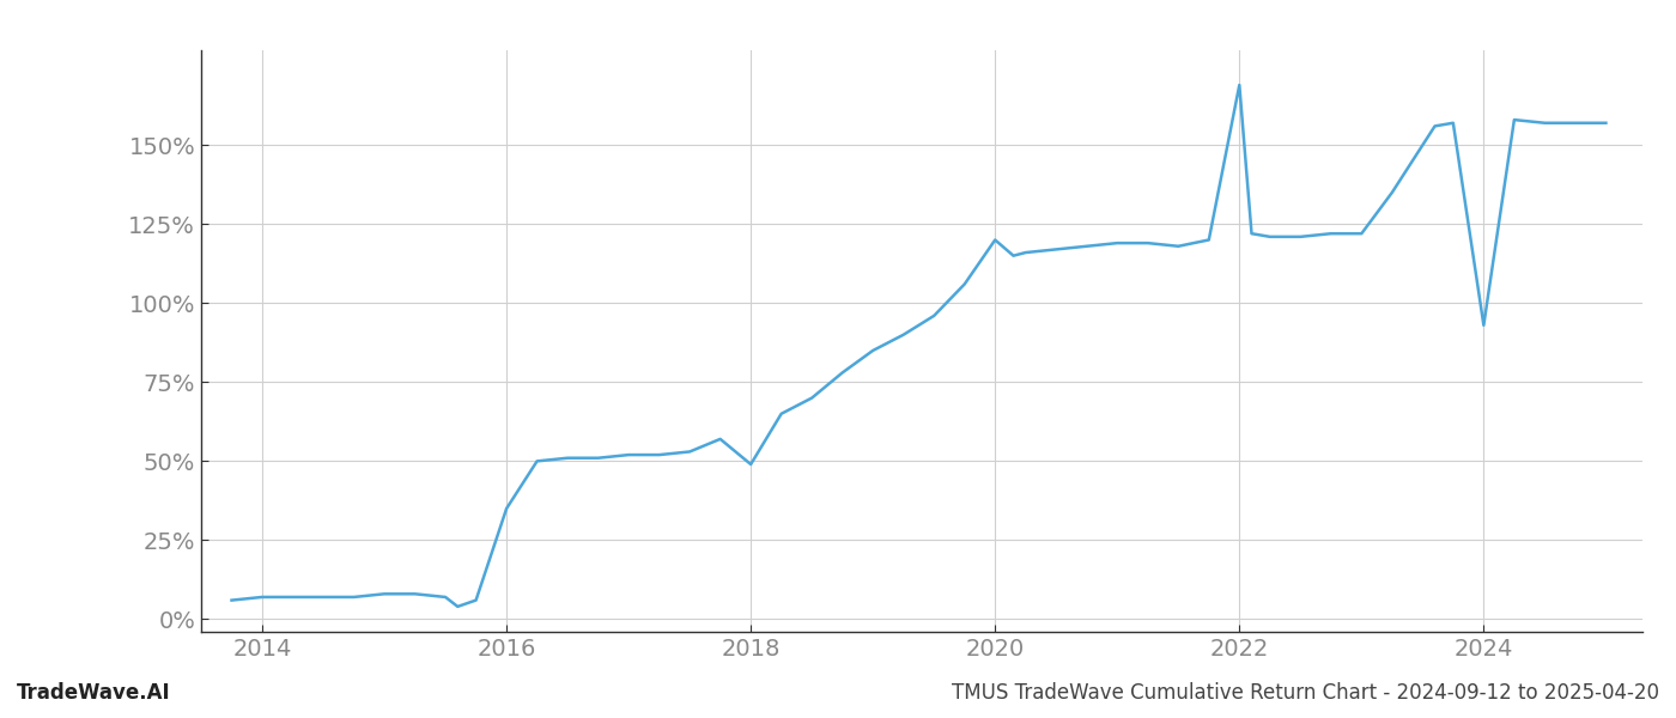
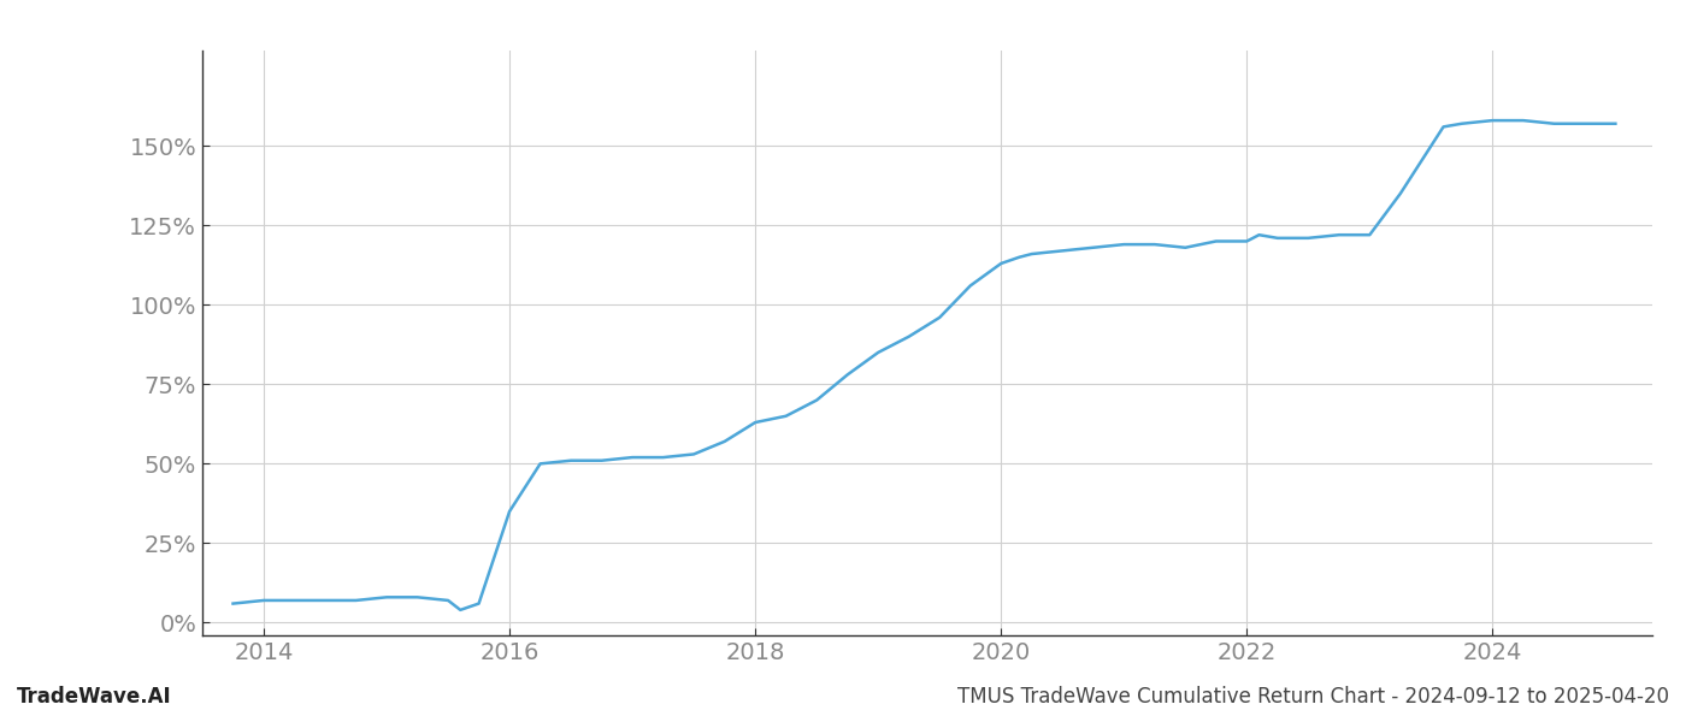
2018: 49% -> 63%
2020: 120% -> 113%
2022: 169% -> 120%
2024: 93% -> 158%
